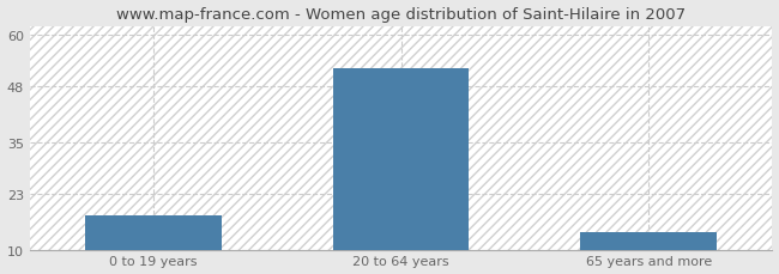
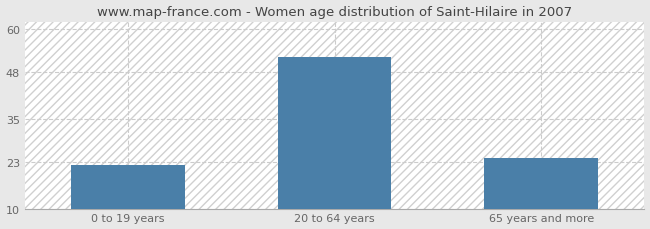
0 to 19 years: 18 -> 22
65 years and more: 14 -> 24
